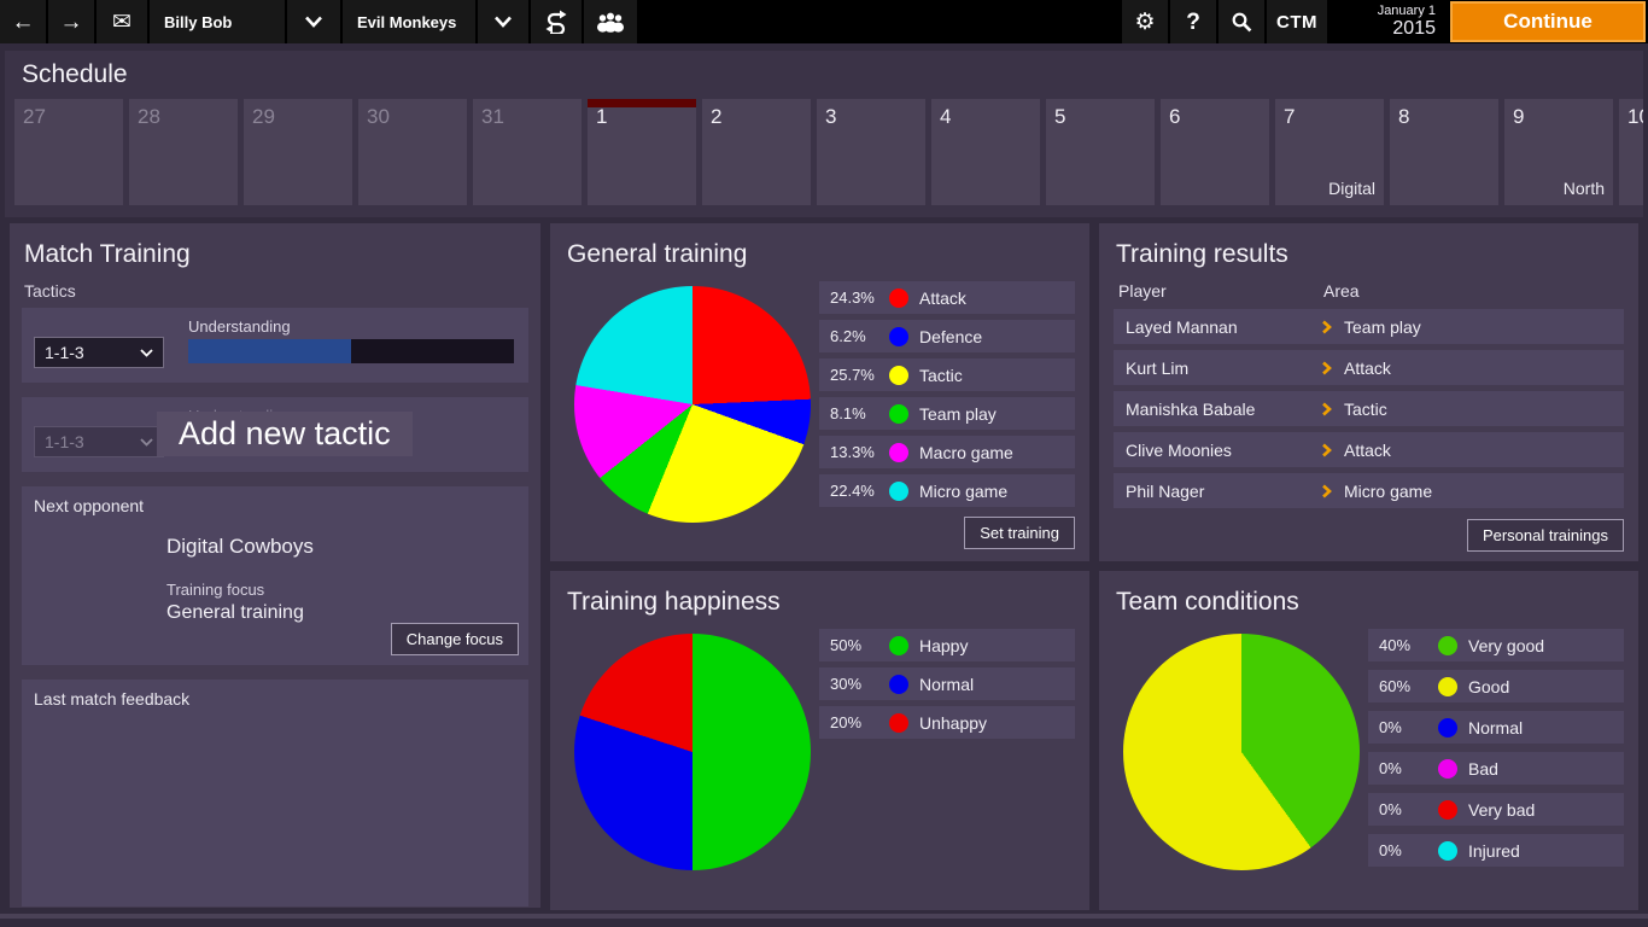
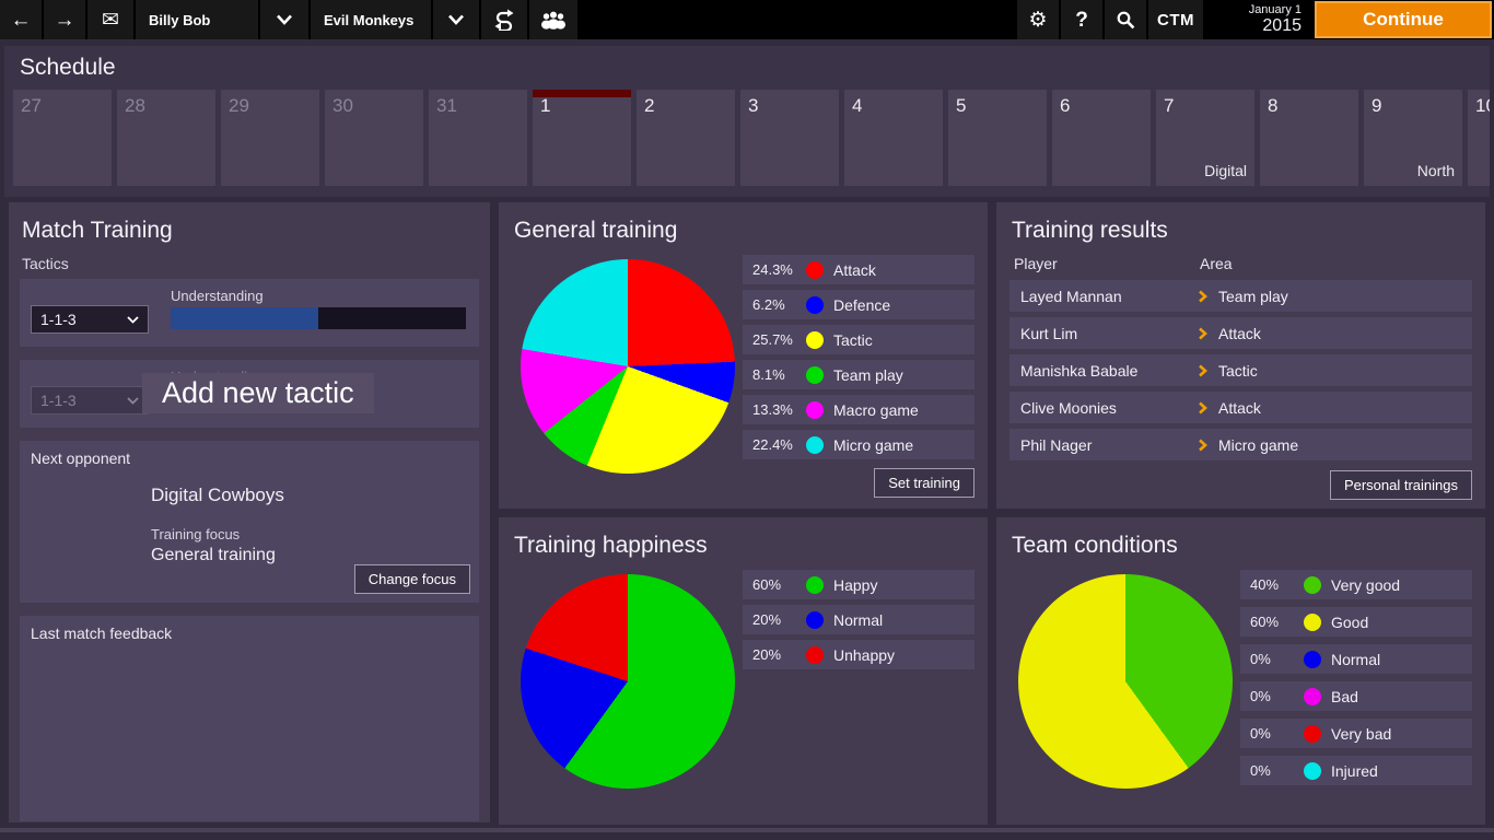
Training happiness/Happy: 50% -> 60%
Training happiness/Normal: 30% -> 20%
